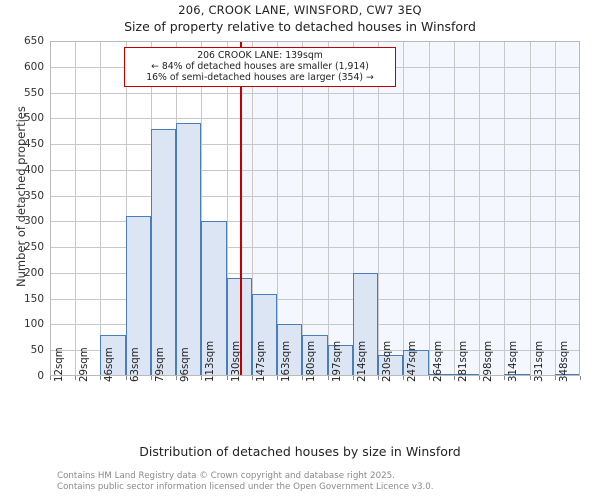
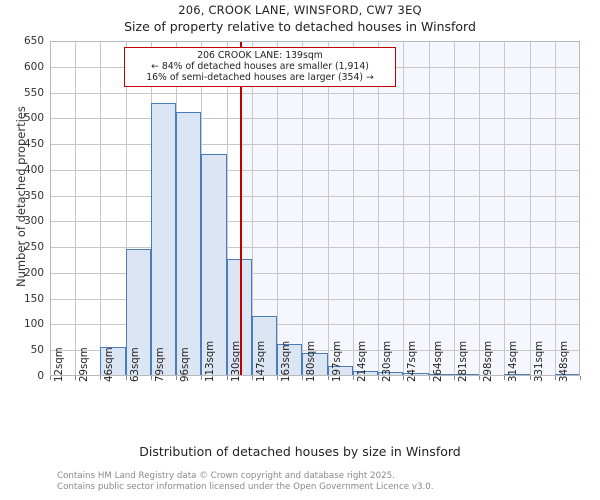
46sqm: 80 -> 60
63sqm: 310 -> 250
79sqm: 480 -> 530
96sqm: 490 -> 510
113sqm: 300 -> 430
130sqm: 190 -> 230
147sqm: 160 -> 120
163sqm: 100 -> 60
180sqm: 80 -> 40
197sqm: 60 -> 20
214sqm: 200 -> 10
230sqm: 40 -> 10
247sqm: 50 -> 10
